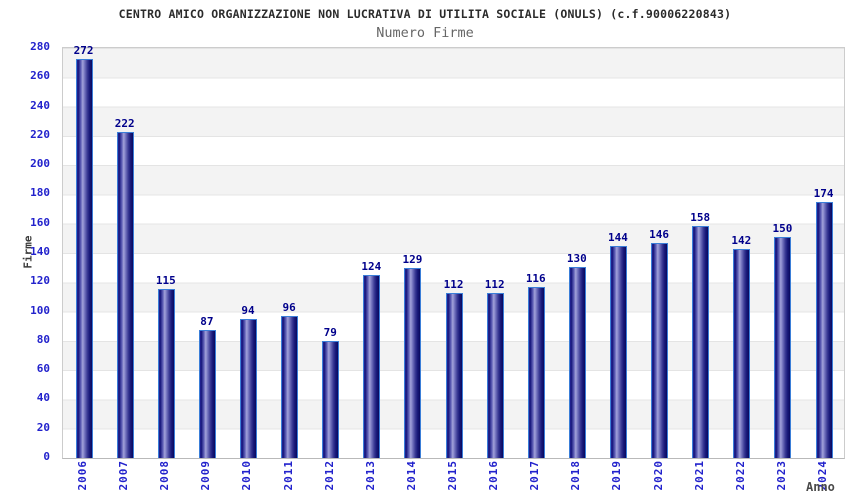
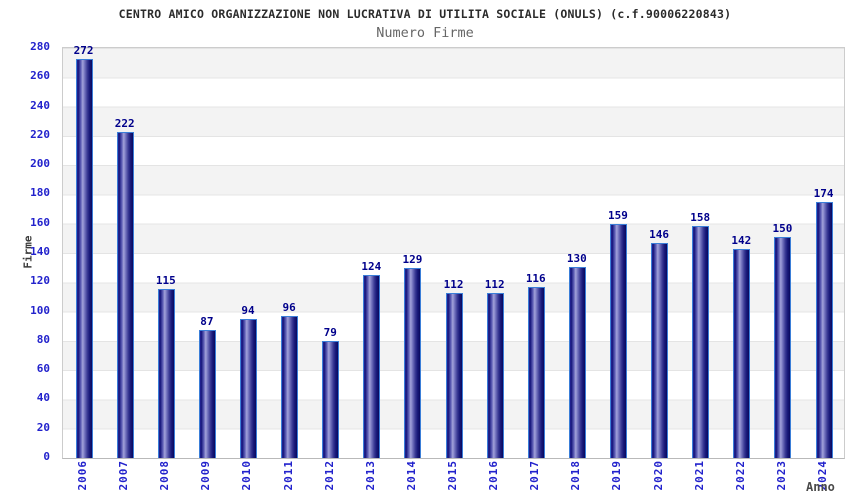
2019: 144 -> 159
